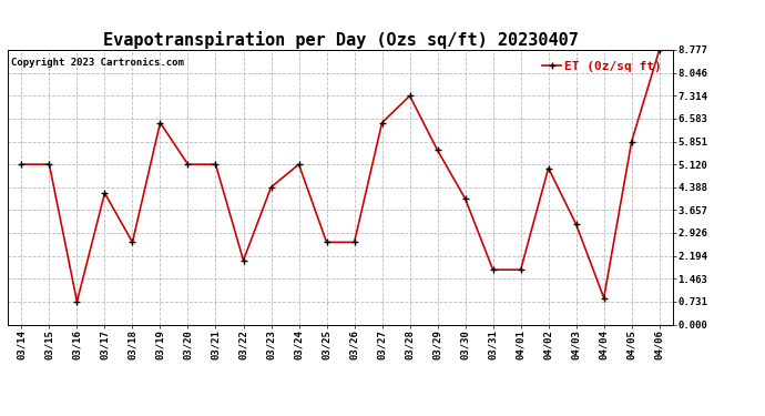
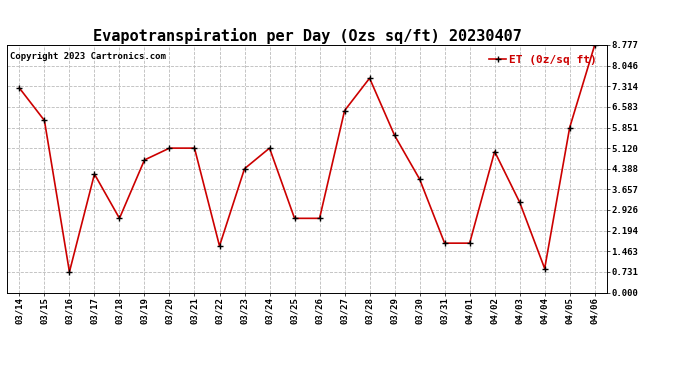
03/14: 5.12 -> 7.25
03/15: 5.12 -> 6.10
03/19: 6.45 -> 4.70
03/22: 2.05 -> 1.65
03/28: 7.31 -> 7.60
